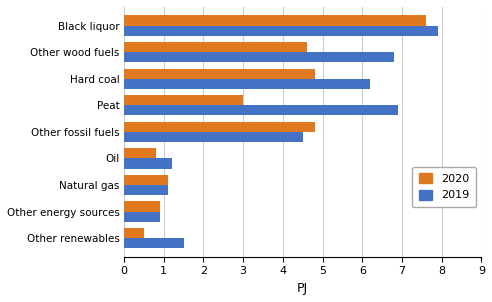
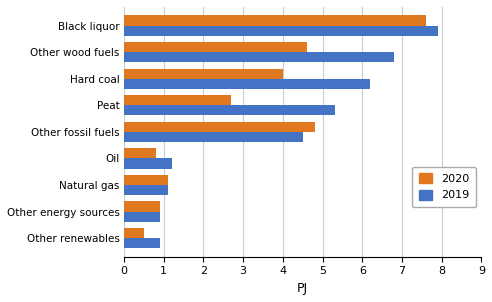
2020/Hard coal: 4.8 -> 4.0
2020/Peat: 3.0 -> 2.7
2019/Peat: 6.9 -> 5.3
2019/Other renewables: 1.5 -> 0.9
